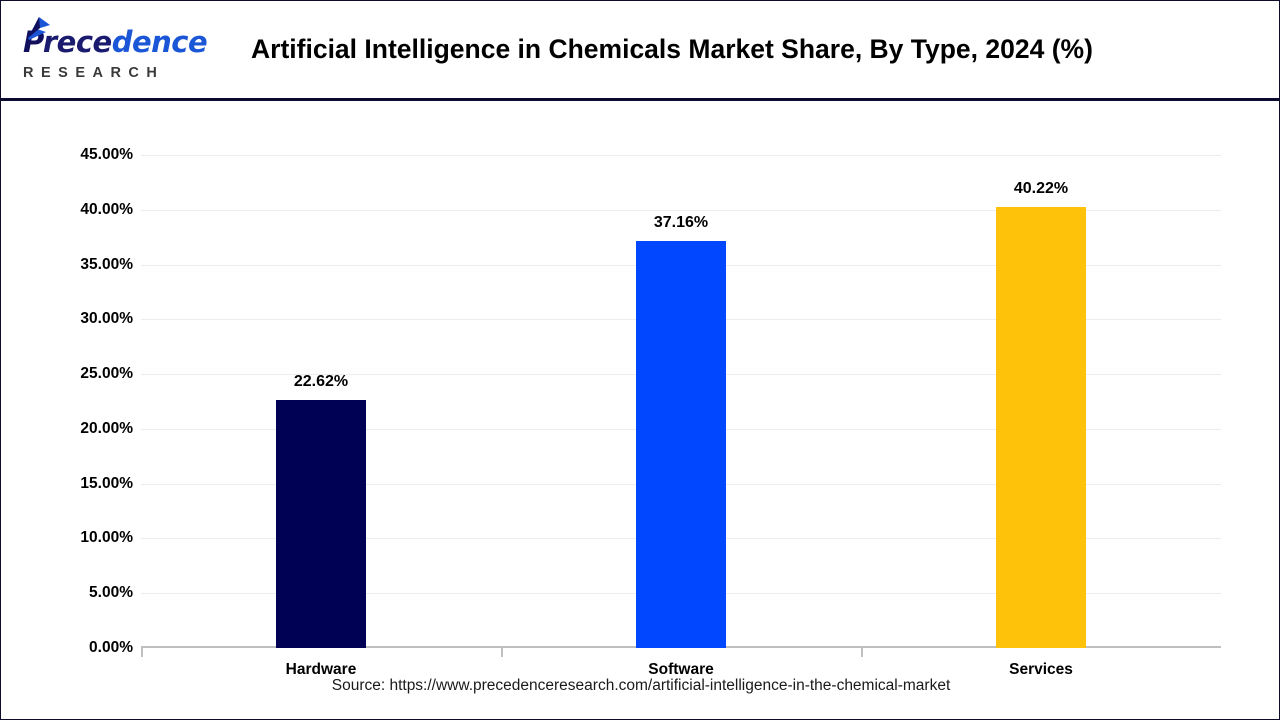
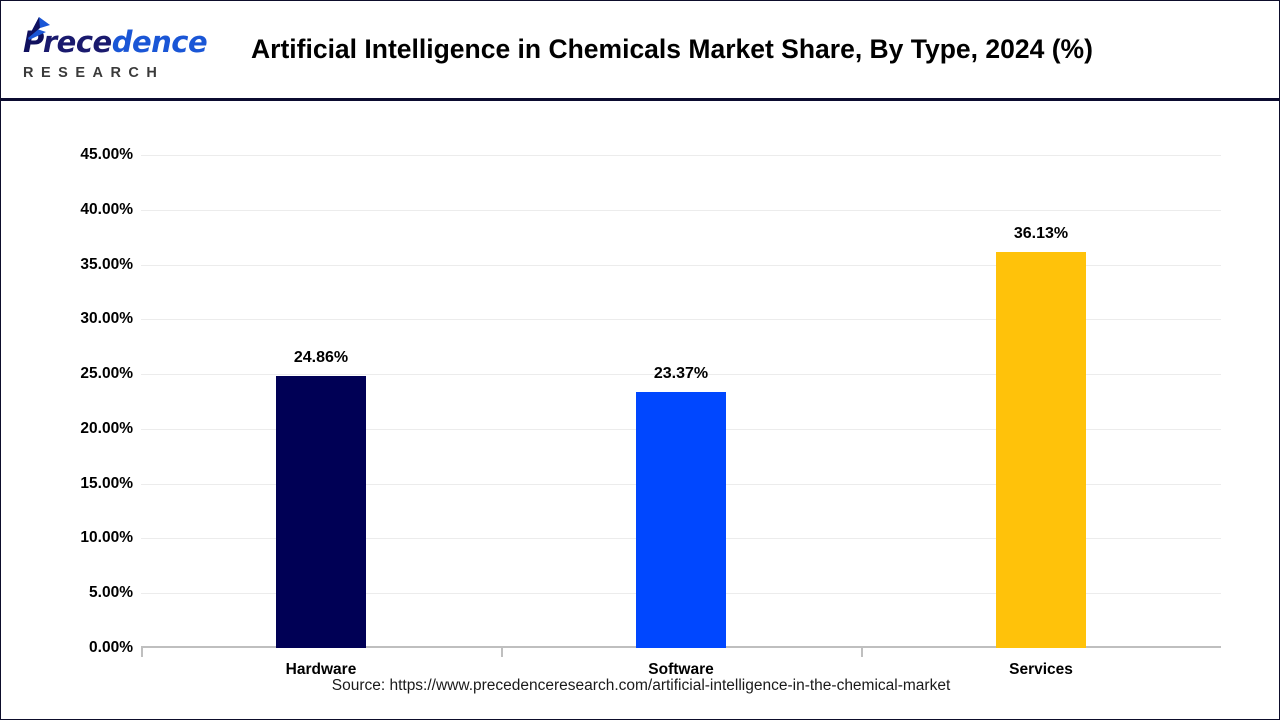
Hardware: 22.62% -> 24.86%
Software: 37.16% -> 23.37%
Services: 40.22% -> 36.13%
